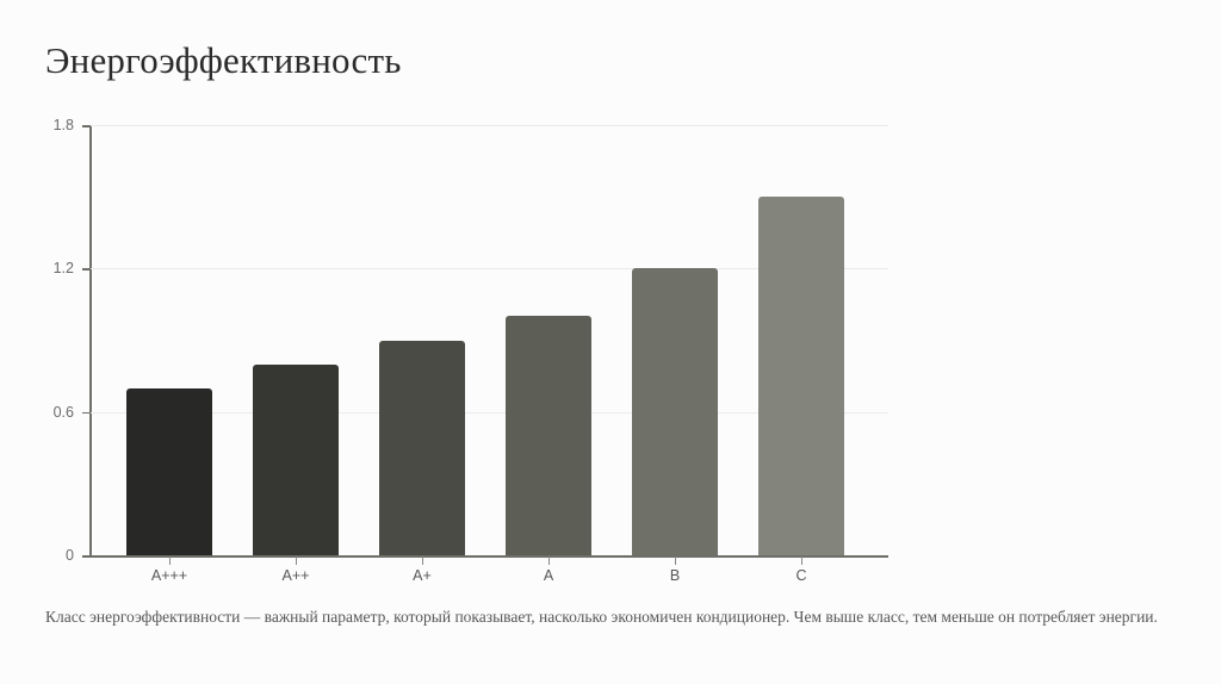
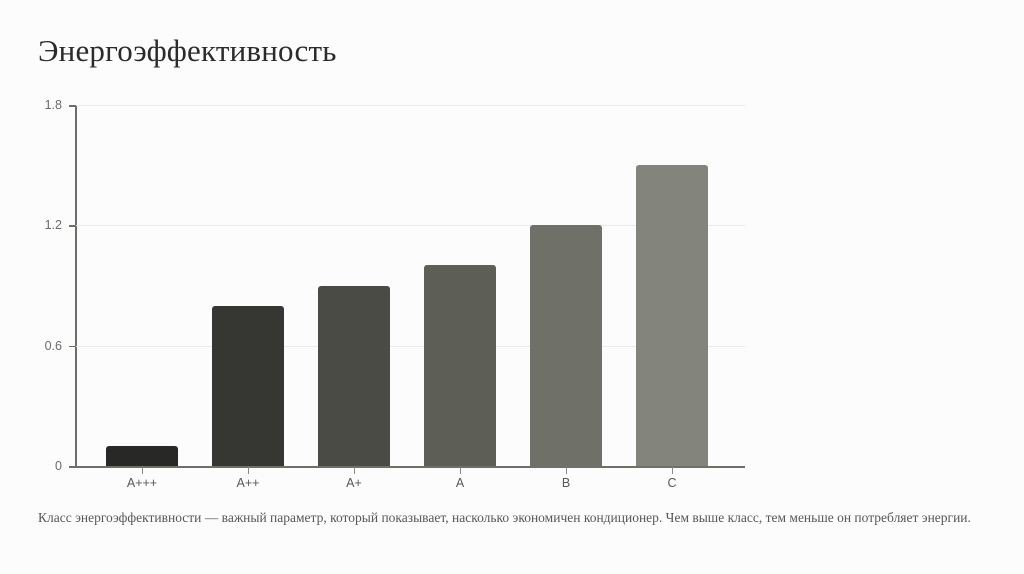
A+++: 0.7 -> 0.1
